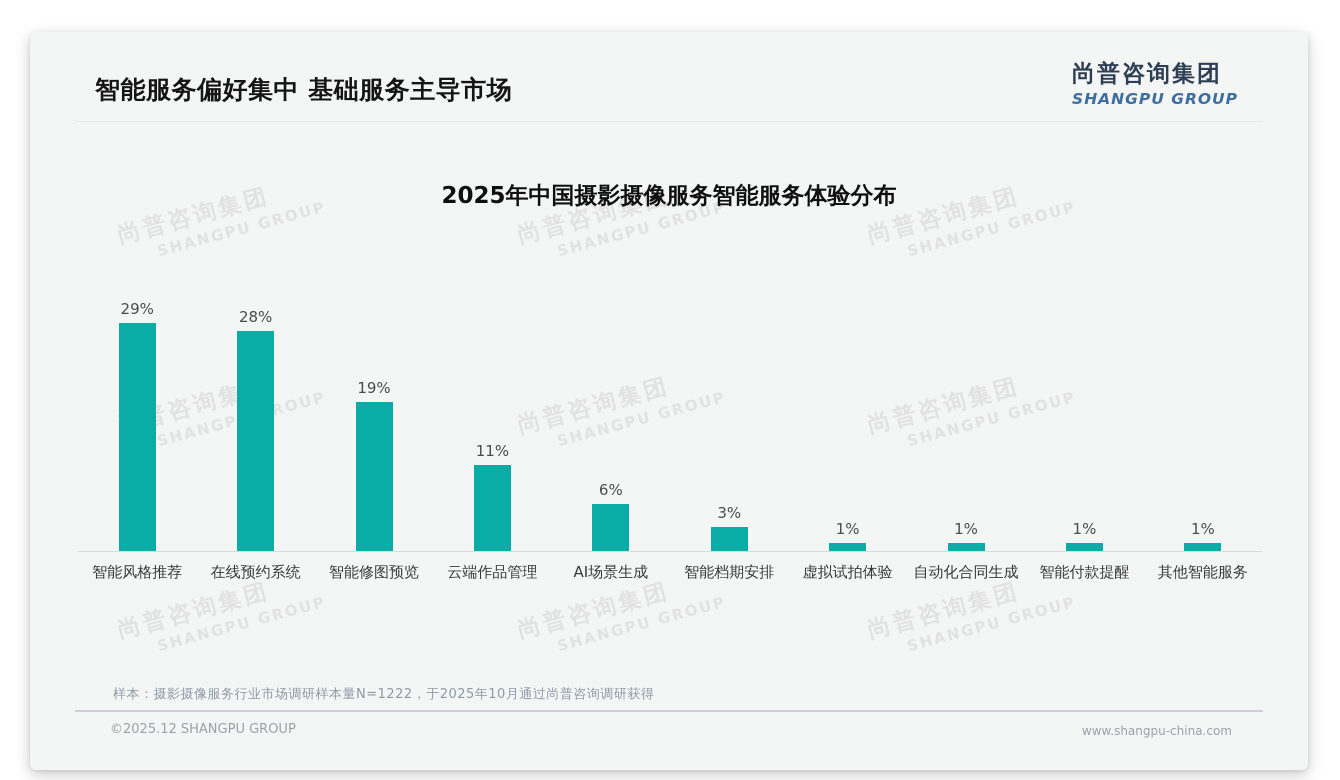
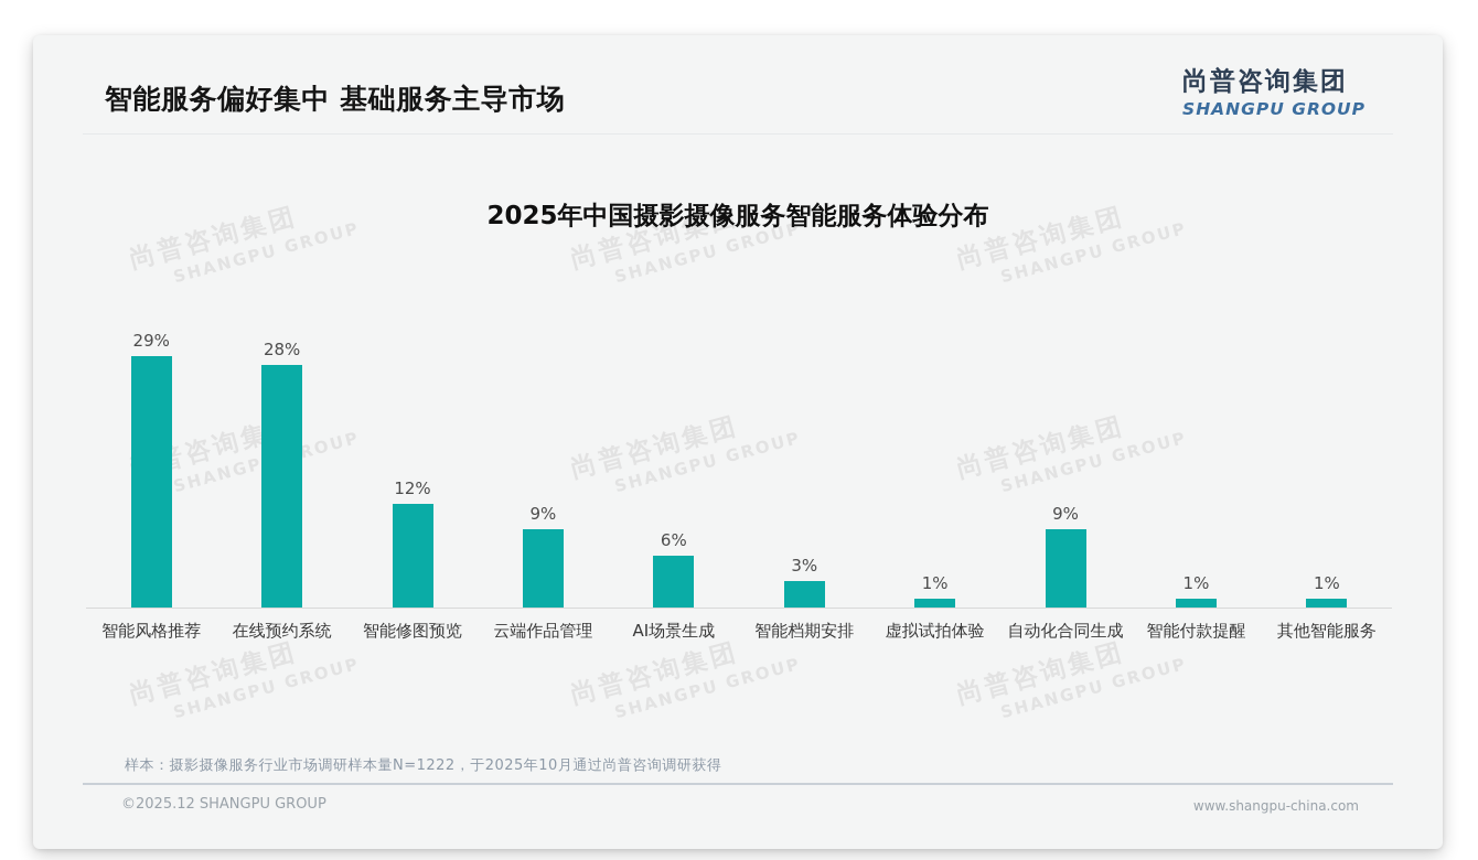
智能修图预览: 19% -> 12%
云端作品管理: 11% -> 9%
自动化合同生成: 1% -> 9%
